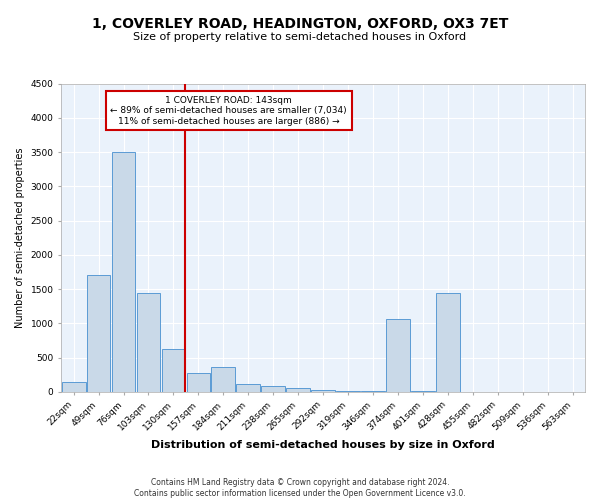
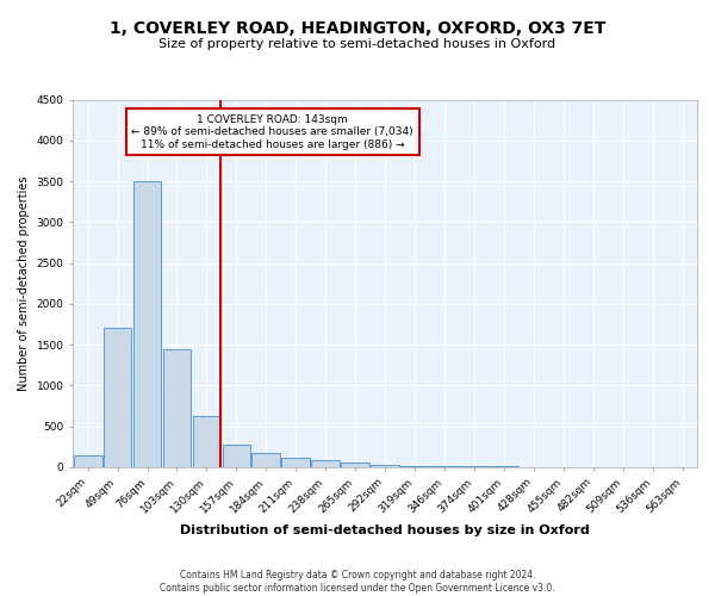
184sqm: 360 -> 170
374sqm: 1060 -> 10
428sqm: 1440 -> 0
